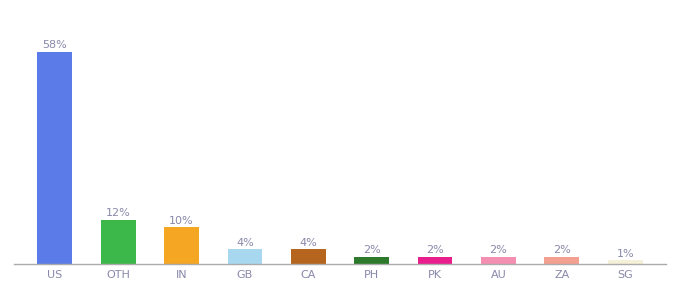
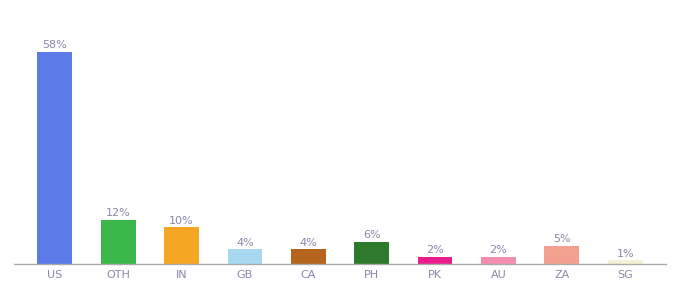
PH: 2% -> 6%
ZA: 2% -> 5%
